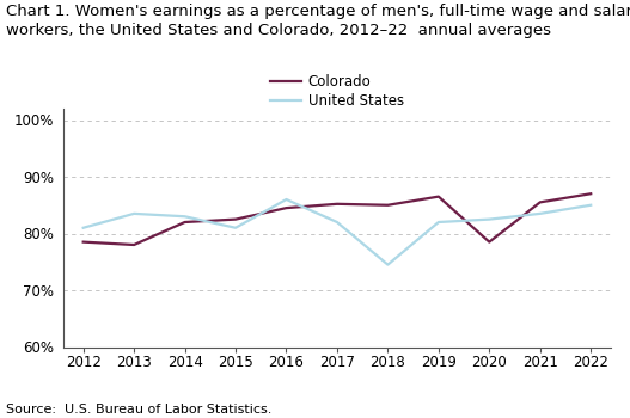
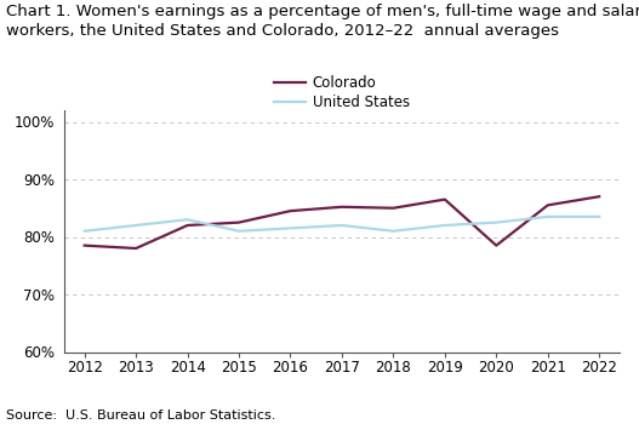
United States/2013: 83.5% -> 82.0%
United States/2016: 86.0% -> 81.5%
United States/2018: 74.5% -> 81.0%
United States/2022: 85.0% -> 83.5%
